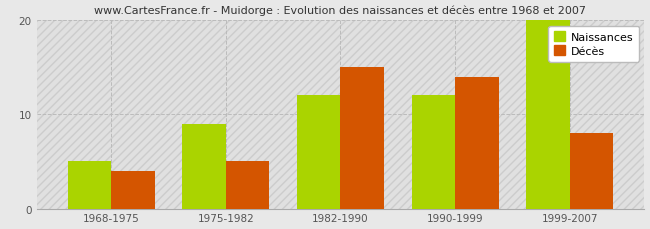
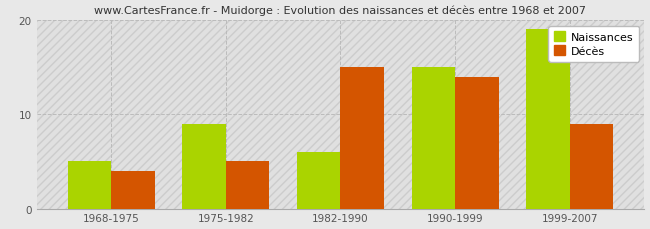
Naissances/1982-1990: 12 -> 6
Naissances/1990-1999: 12 -> 15
Naissances/1999-2007: 20 -> 19
Décès/1999-2007: 8 -> 9
